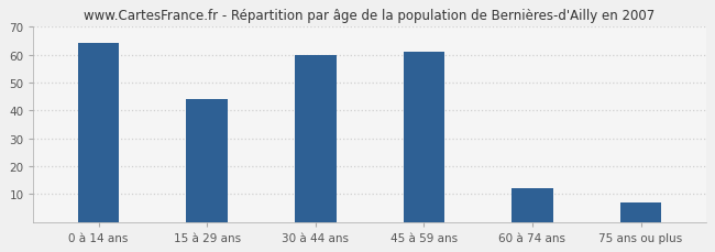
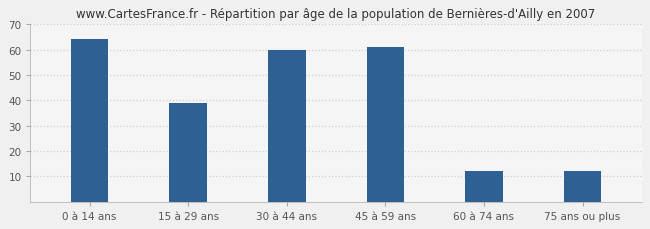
15 à 29 ans: 44 -> 39
75 ans ou plus: 7 -> 12
